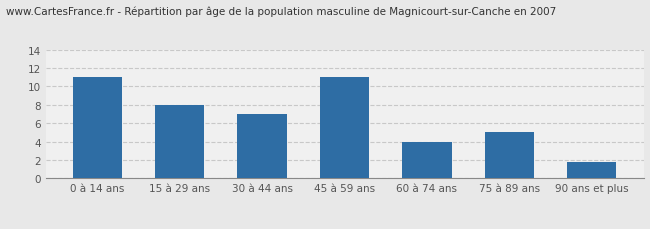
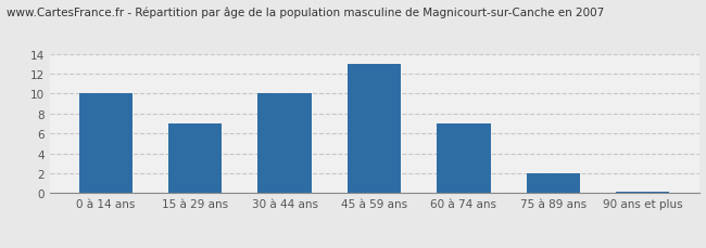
0 à 14 ans: 11.0 -> 10.0
15 à 29 ans: 8.0 -> 7.0
30 à 44 ans: 7.0 -> 10.0
45 à 59 ans: 11.0 -> 13.0
60 à 74 ans: 4.0 -> 7.0
75 à 89 ans: 5.0 -> 2.0
90 ans et plus: 1.8 -> 0.1
